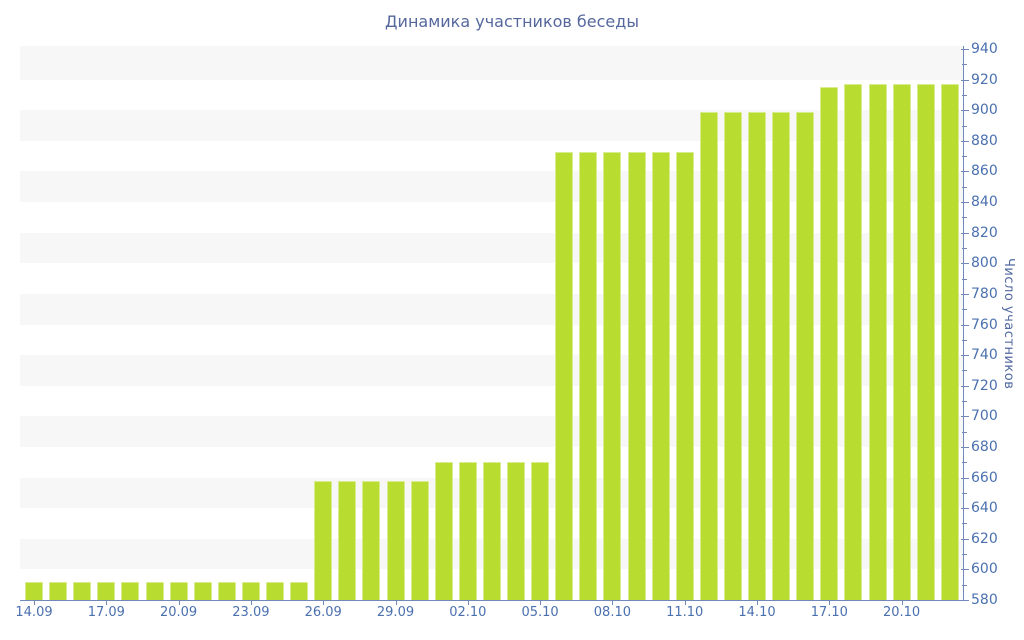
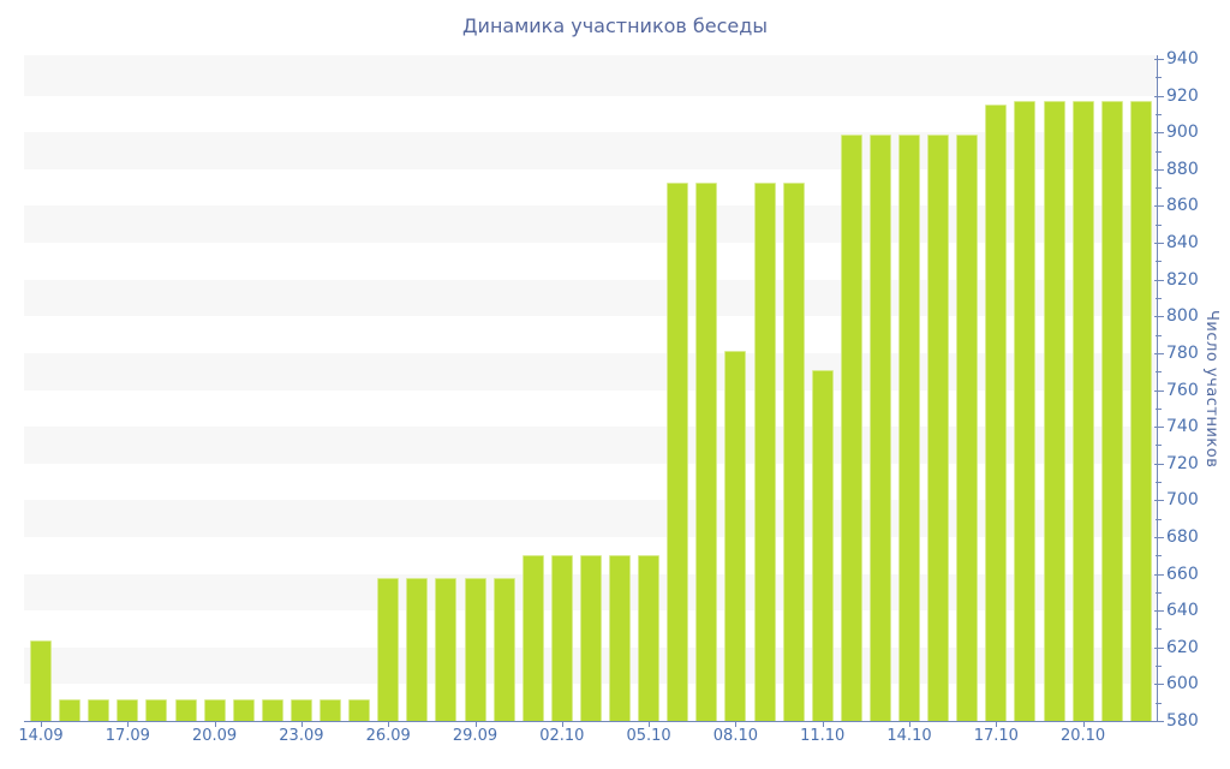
14.09: 592 -> 624
08.10: 873 -> 781
11.10: 873 -> 771
